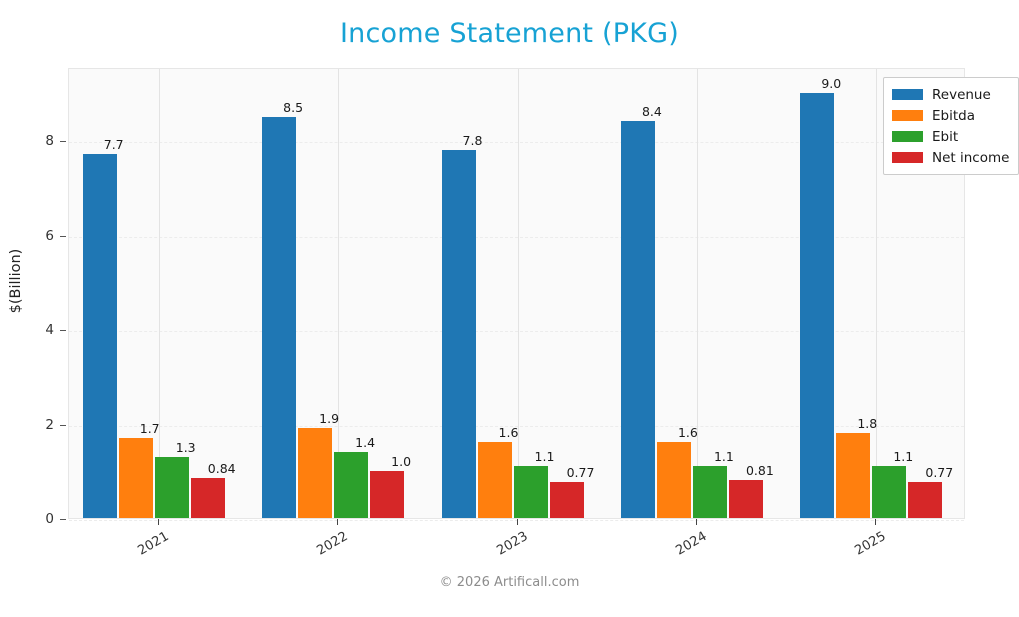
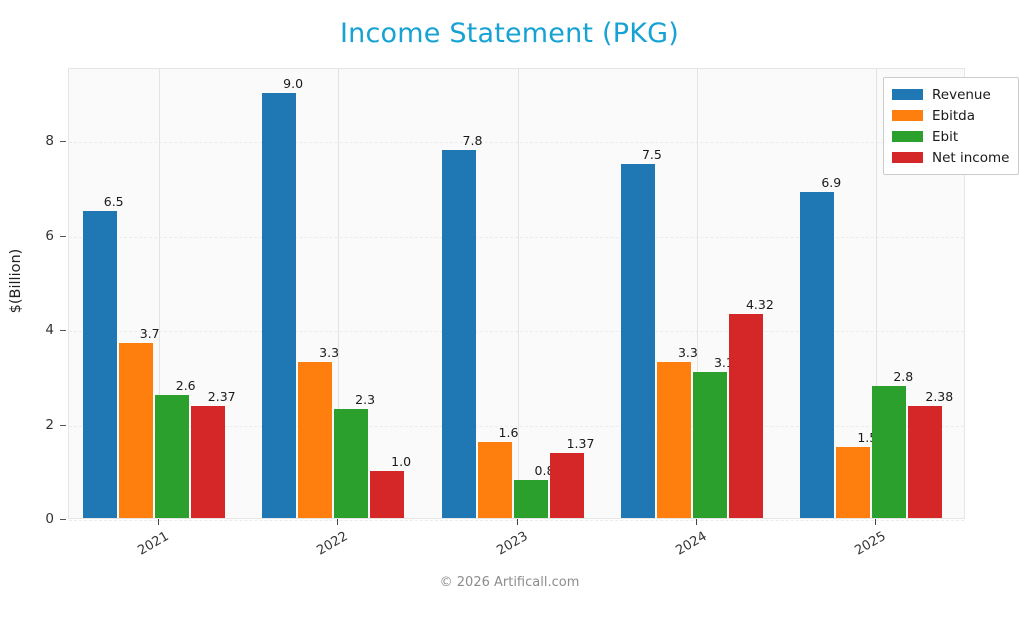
Revenue/2021: 7.7 -> 6.5
Ebitda/2021: 1.7 -> 3.7
Ebit/2021: 1.3 -> 2.6
Net income/2021: 0.84 -> 2.37
Revenue/2022: 8.5 -> 9.0
Ebitda/2022: 1.9 -> 3.3
Ebit/2022: 1.4 -> 2.3
Ebit/2023: 1.1 -> 0.8
Net income/2023: 0.77 -> 1.37
Revenue/2024: 8.4 -> 7.5
Ebitda/2024: 1.6 -> 3.3
Ebit/2024: 1.1 -> 3.1
Net income/2024: 0.81 -> 4.32
Revenue/2025: 9.0 -> 6.9
Ebitda/2025: 1.8 -> 1.5
Ebit/2025: 1.1 -> 2.8
Net income/2025: 0.77 -> 2.38
